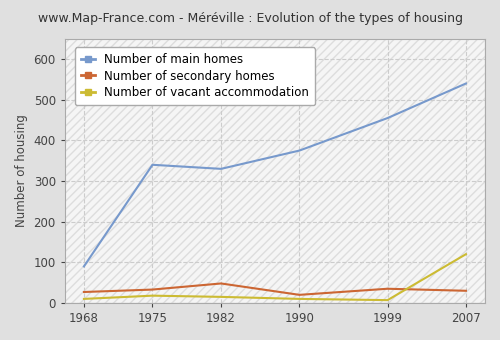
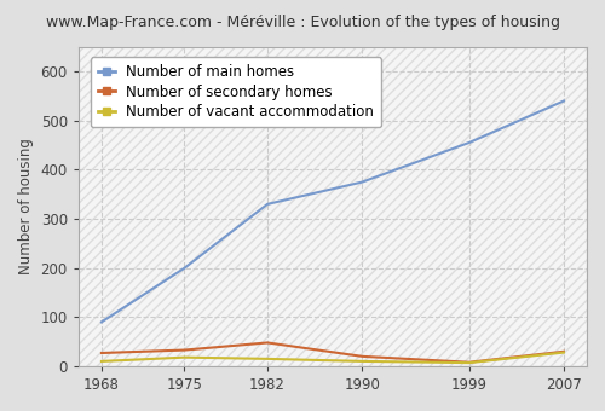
Number of main homes/1975: 340 -> 200
Number of secondary homes/1999: 35 -> 8
Number of vacant accommodation/2007: 120 -> 28
